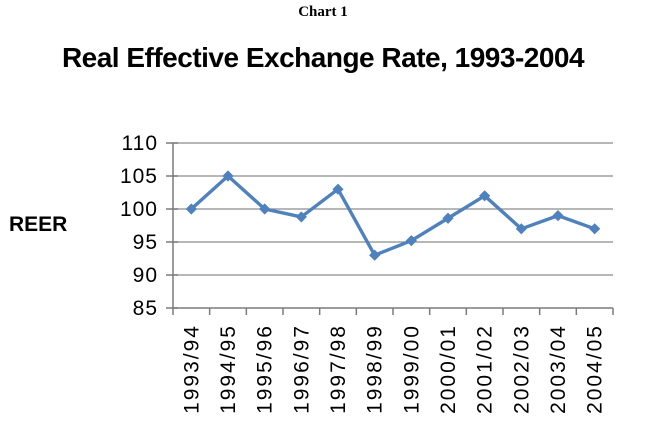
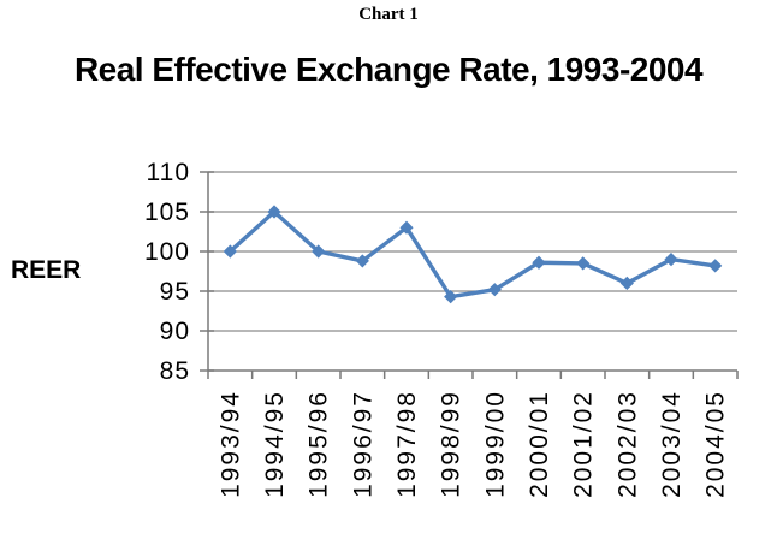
1998/99: 93 -> 94
2001/02: 102 -> 98
2002/03: 97 -> 96
2004/05: 97 -> 98
